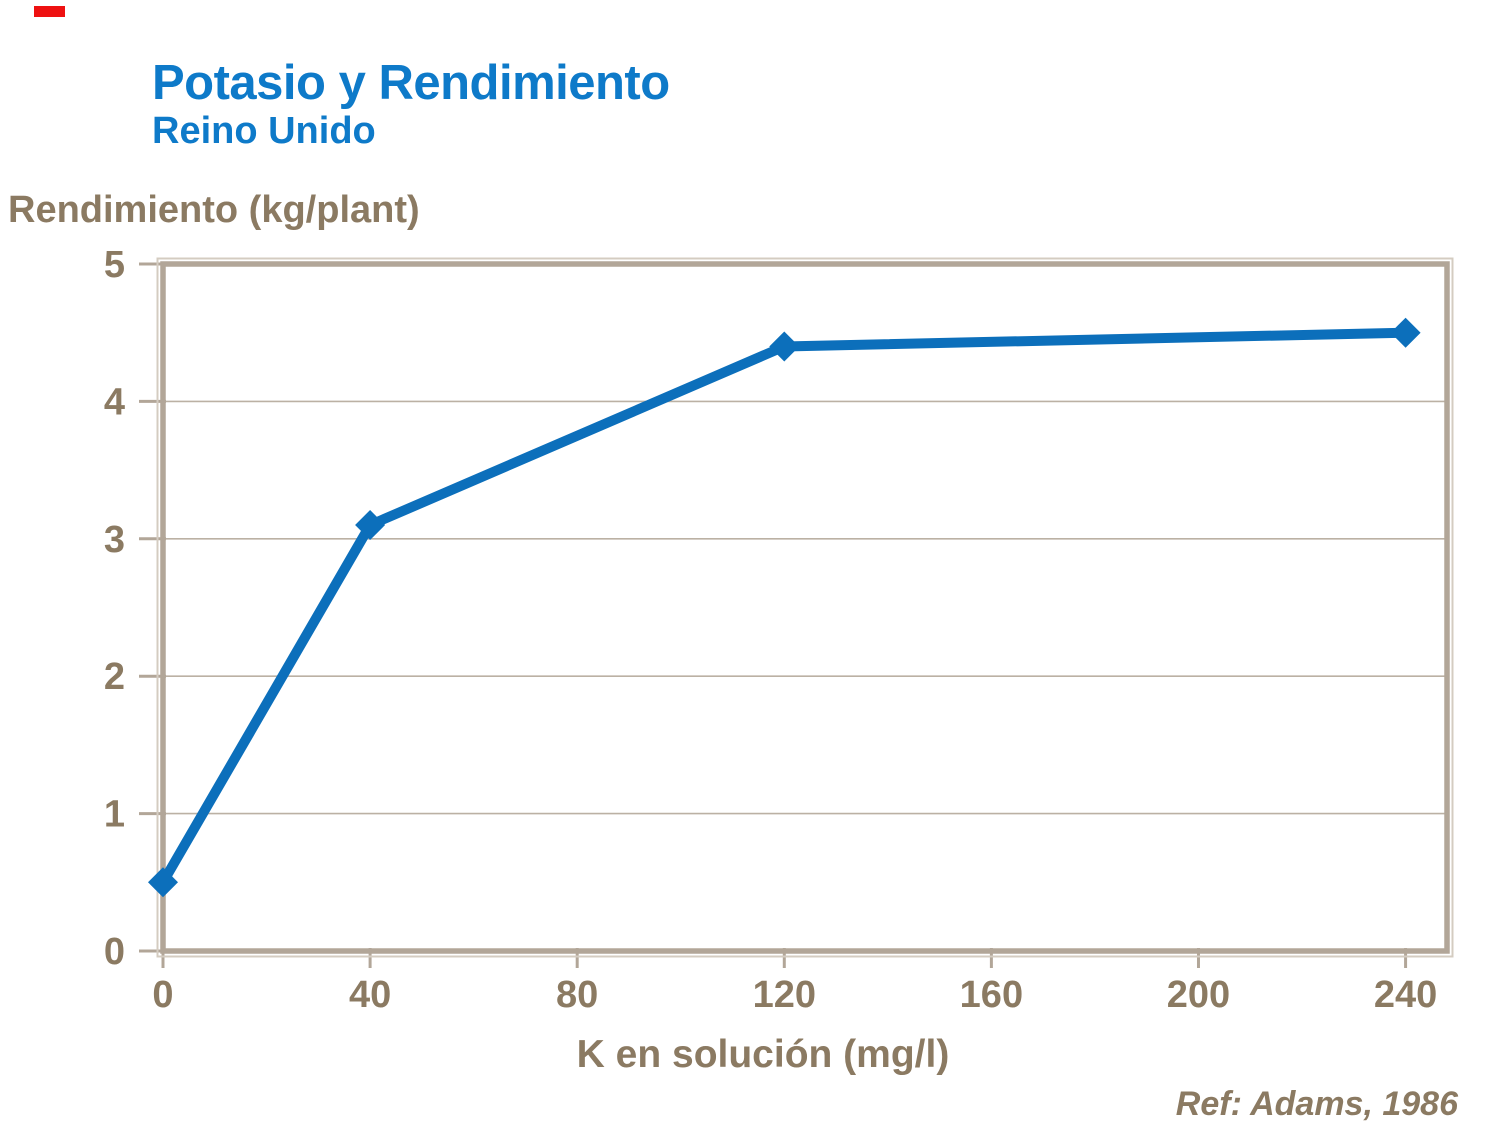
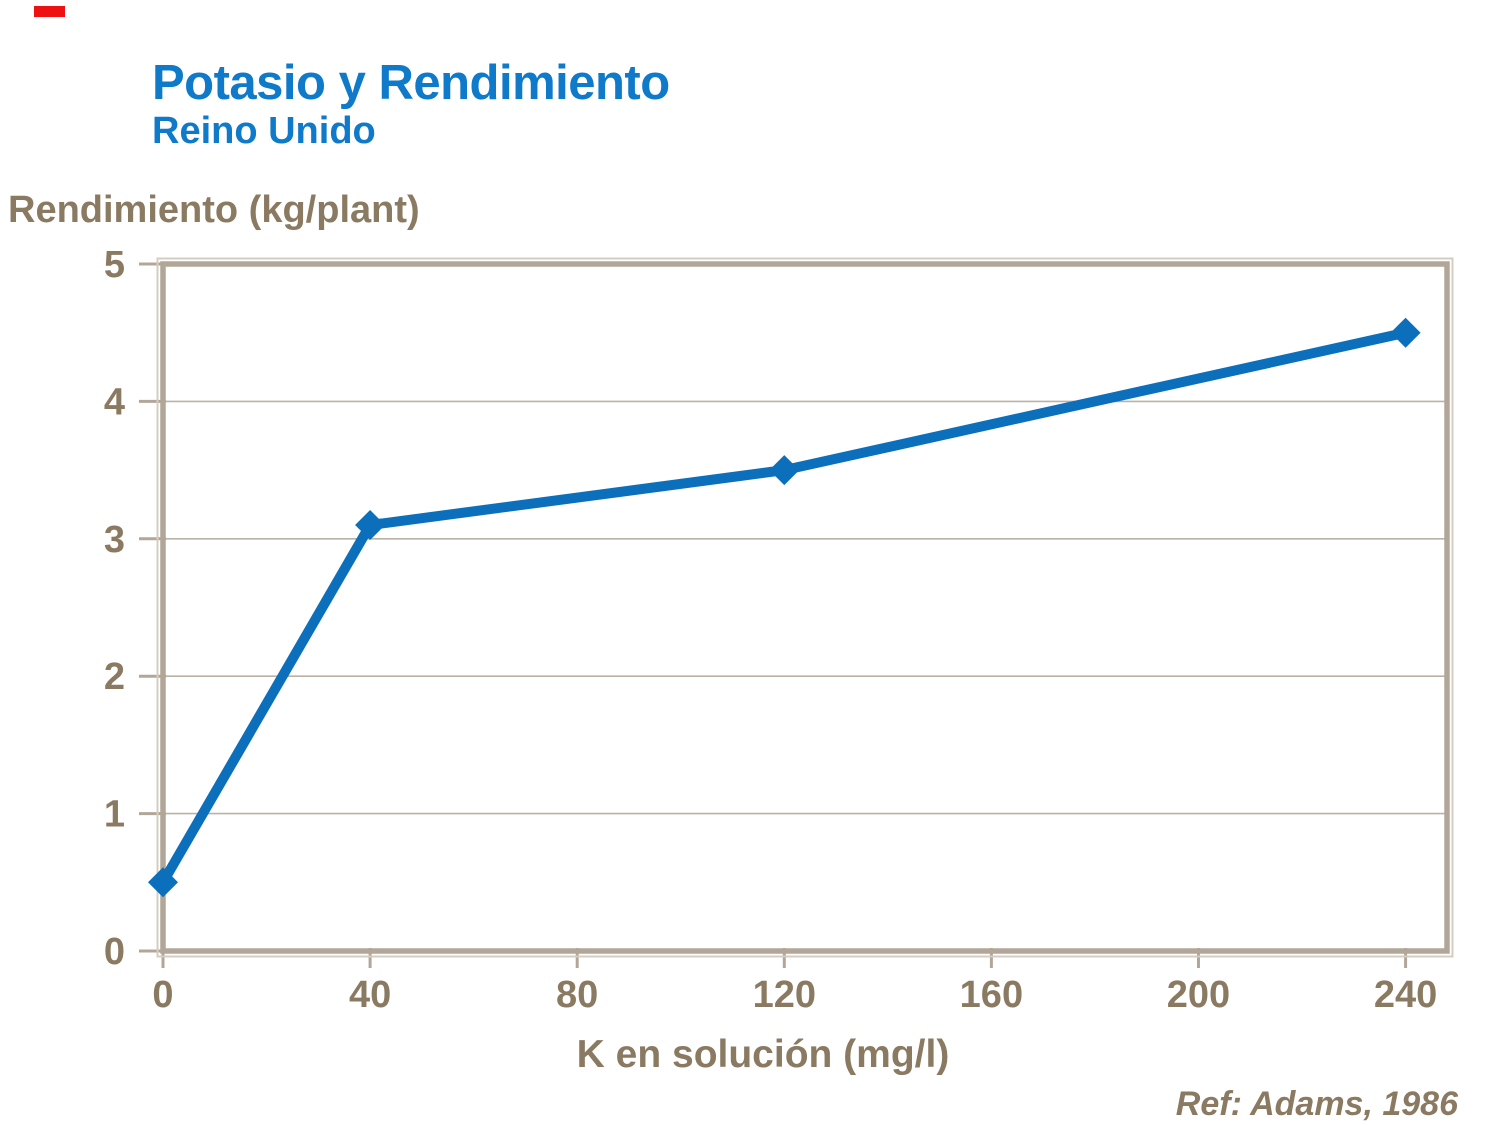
120: 4.4 -> 3.5
